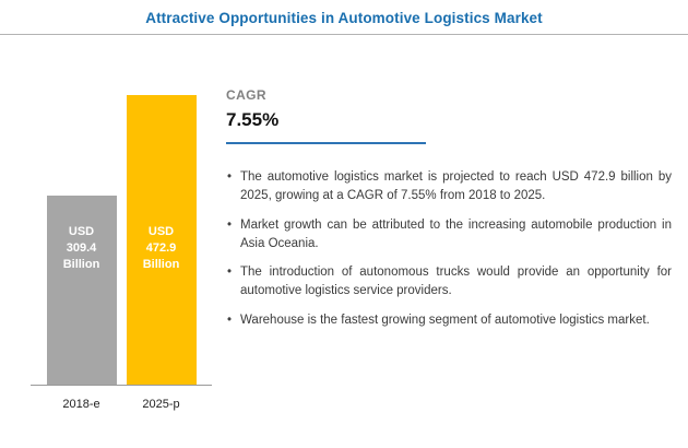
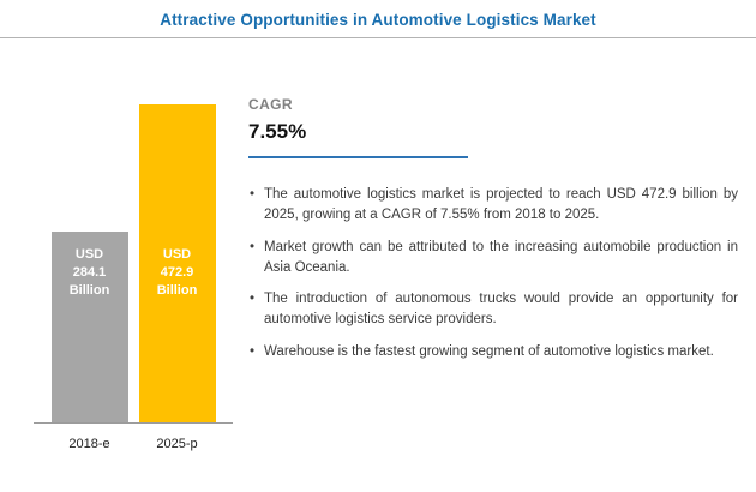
2018-e: 309.4 -> 284.1
